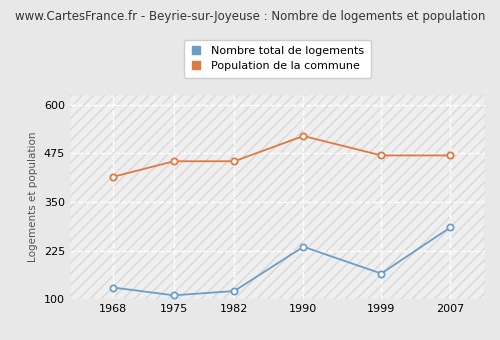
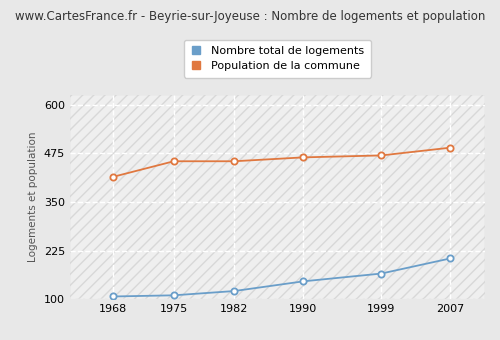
Nombre total de logements/1968: 130 -> 107
Nombre total de logements/1990: 235 -> 146
Population de la commune/1990: 520 -> 465
Nombre total de logements/2007: 285 -> 205
Population de la commune/2007: 470 -> 490
